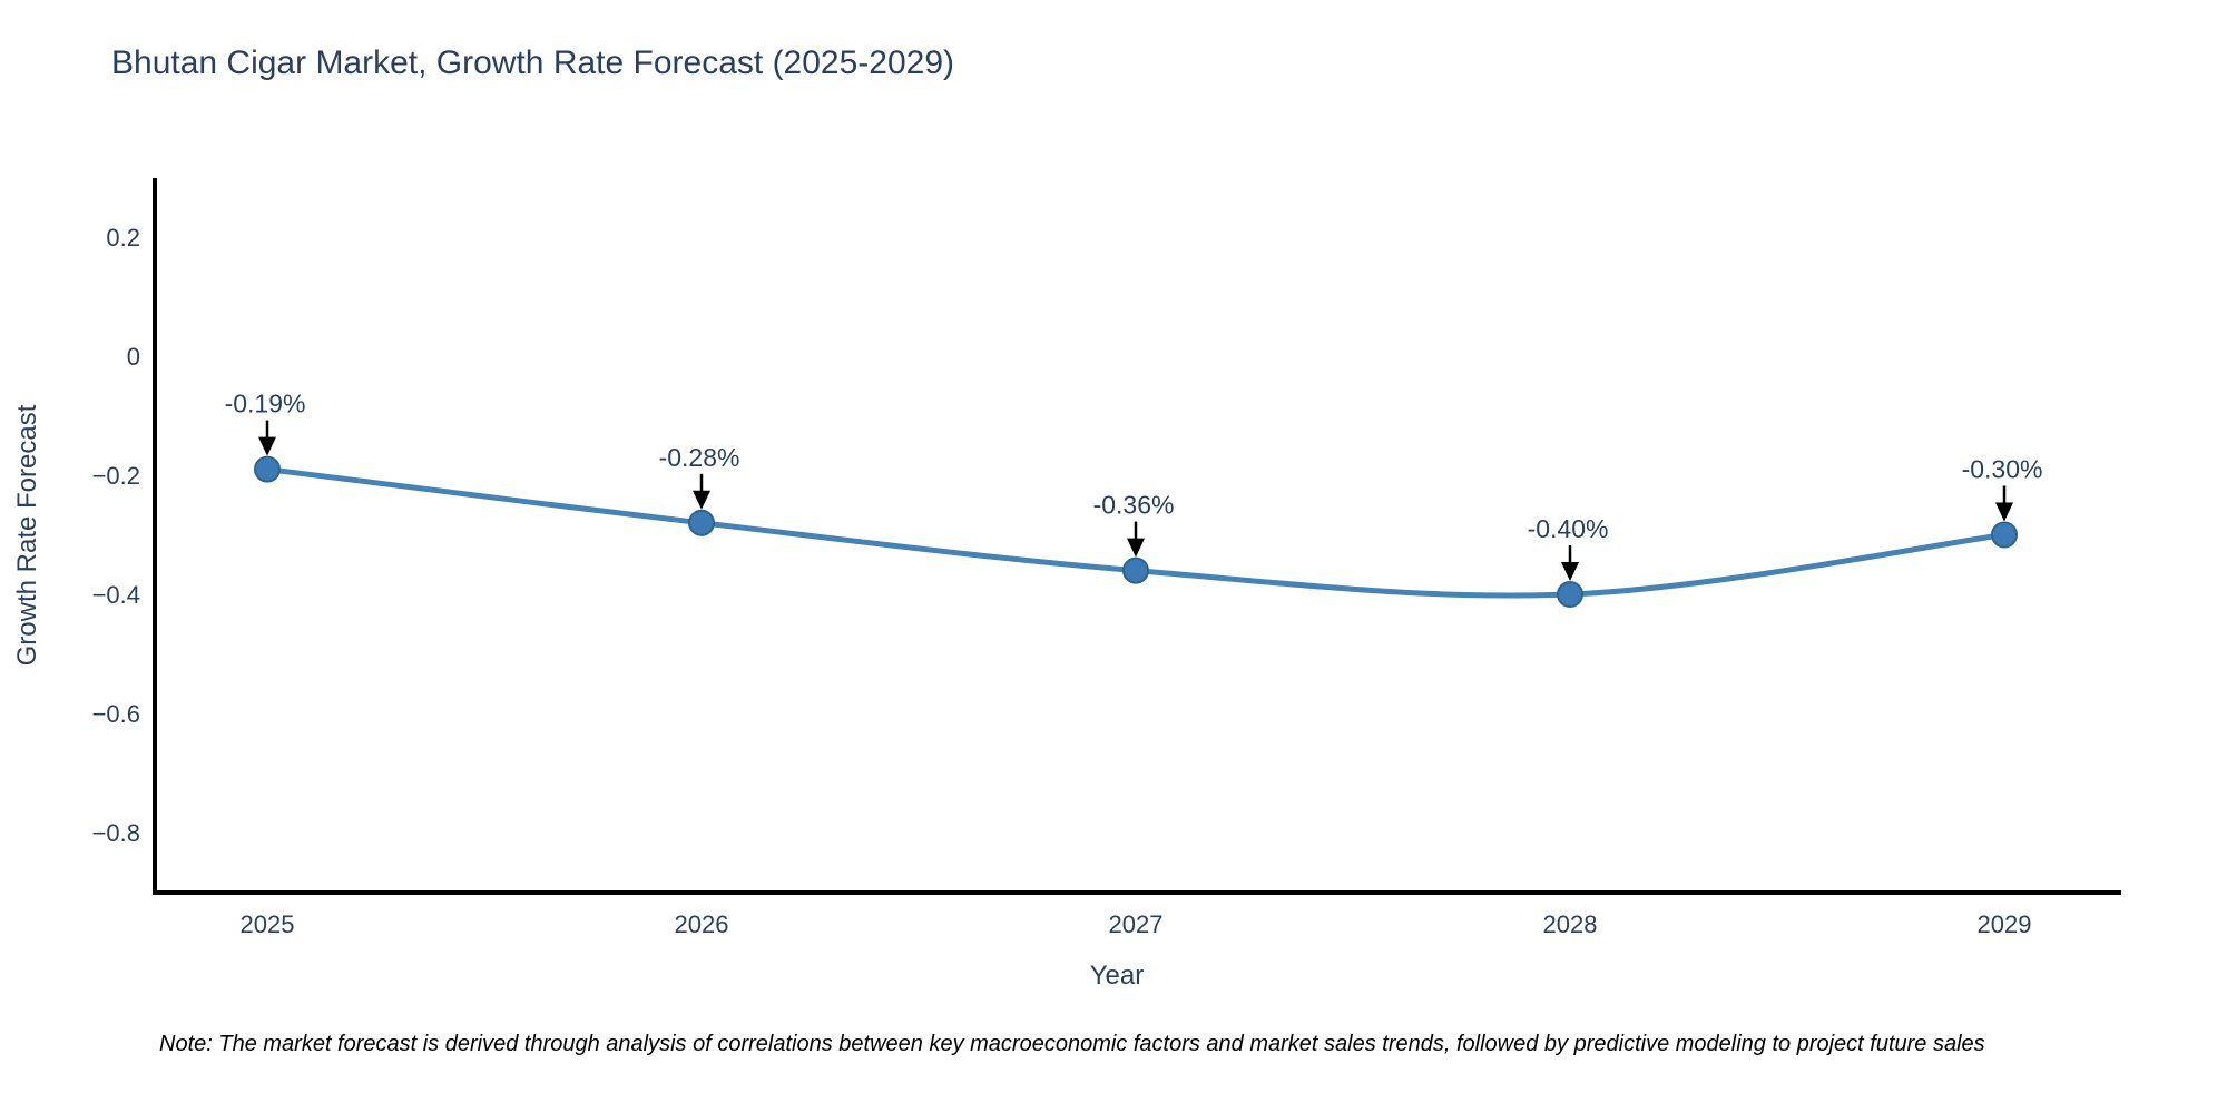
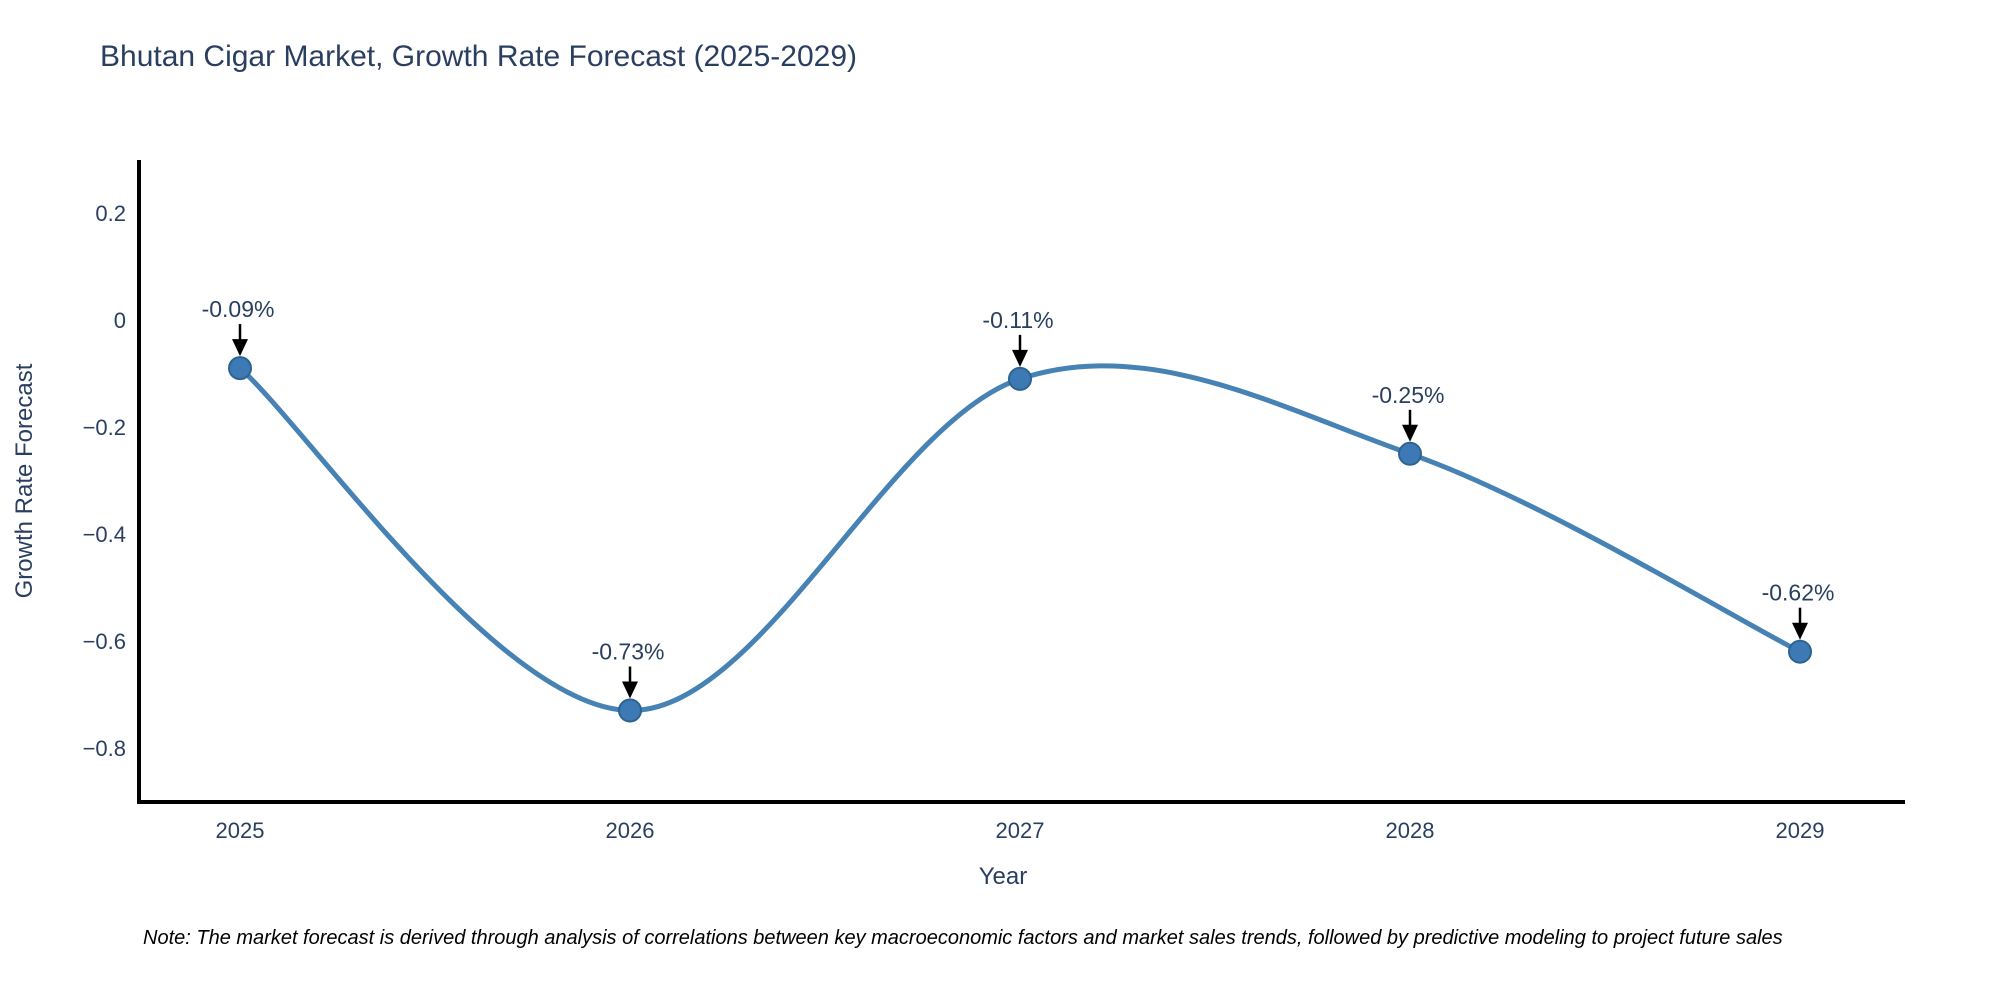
2025: -0.19% -> -0.09%
2026: -0.28% -> -0.73%
2027: -0.36% -> -0.11%
2028: -0.40% -> -0.25%
2029: -0.30% -> -0.62%
